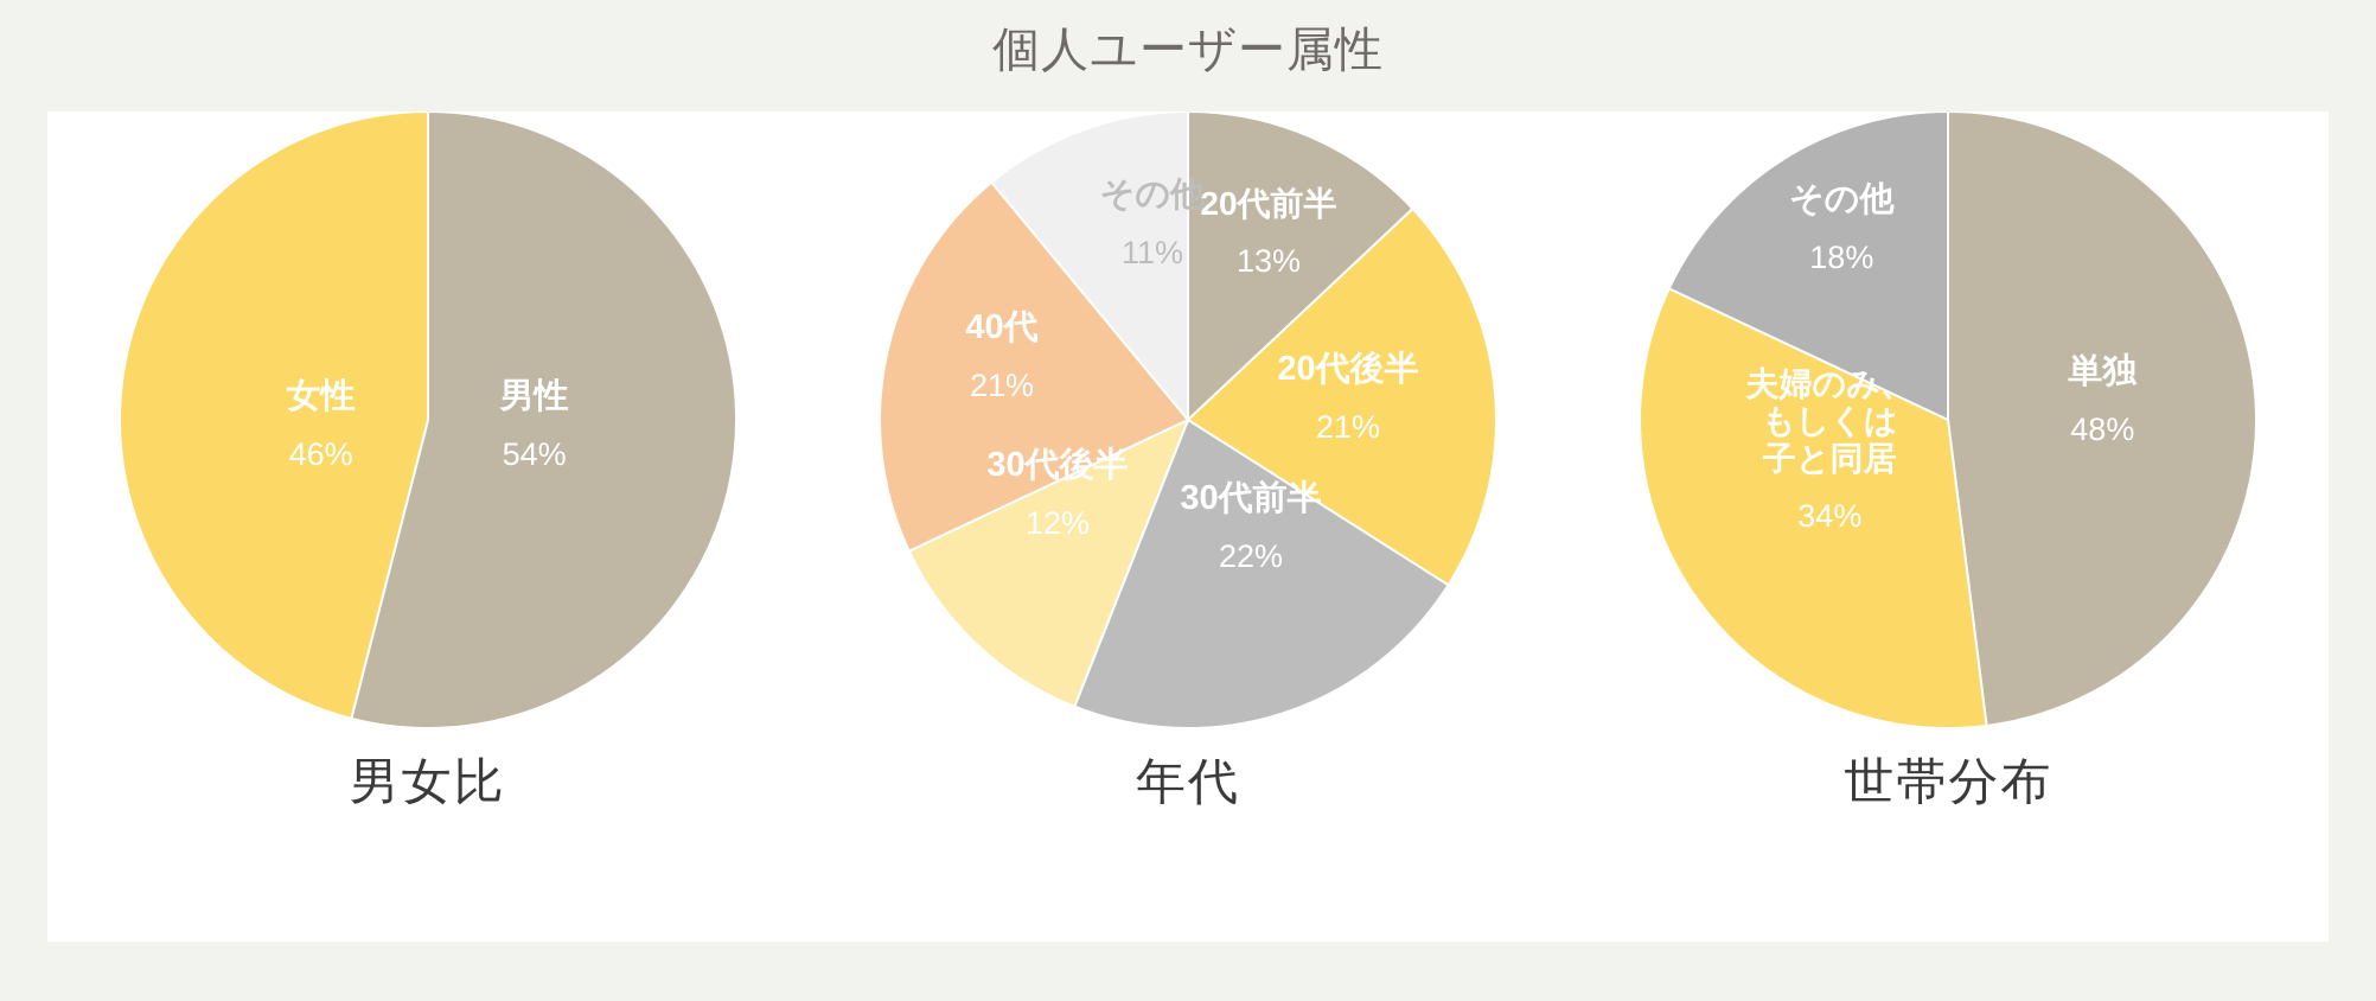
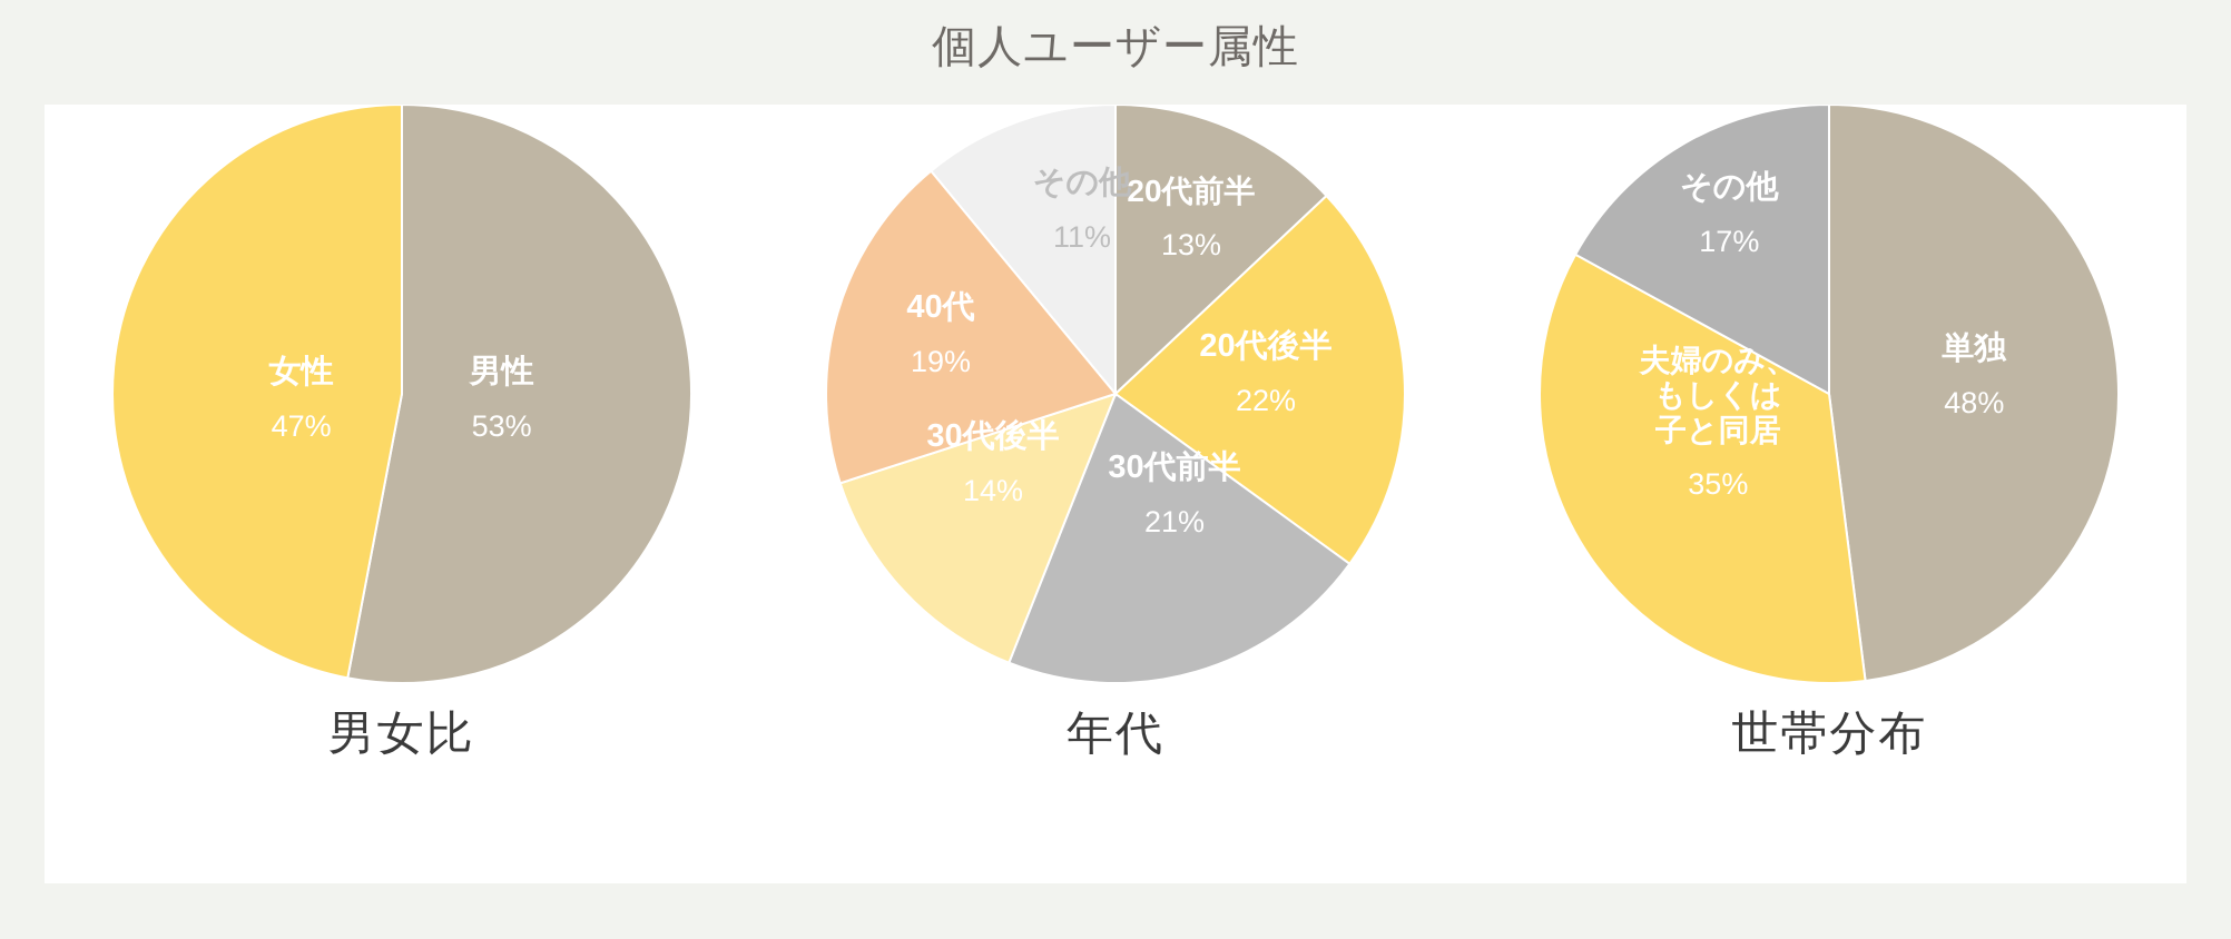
男女比/男性: 54% -> 53%
男女比/女性: 46% -> 47%
年代/20代後半: 21% -> 22%
年代/30代前半: 22% -> 21%
年代/30代後半: 12% -> 14%
年代/40代: 21% -> 19%
世帯分布/夫婦のみ、 もしくは 子と同居: 34% -> 35%
世帯分布/その他: 18% -> 17%
